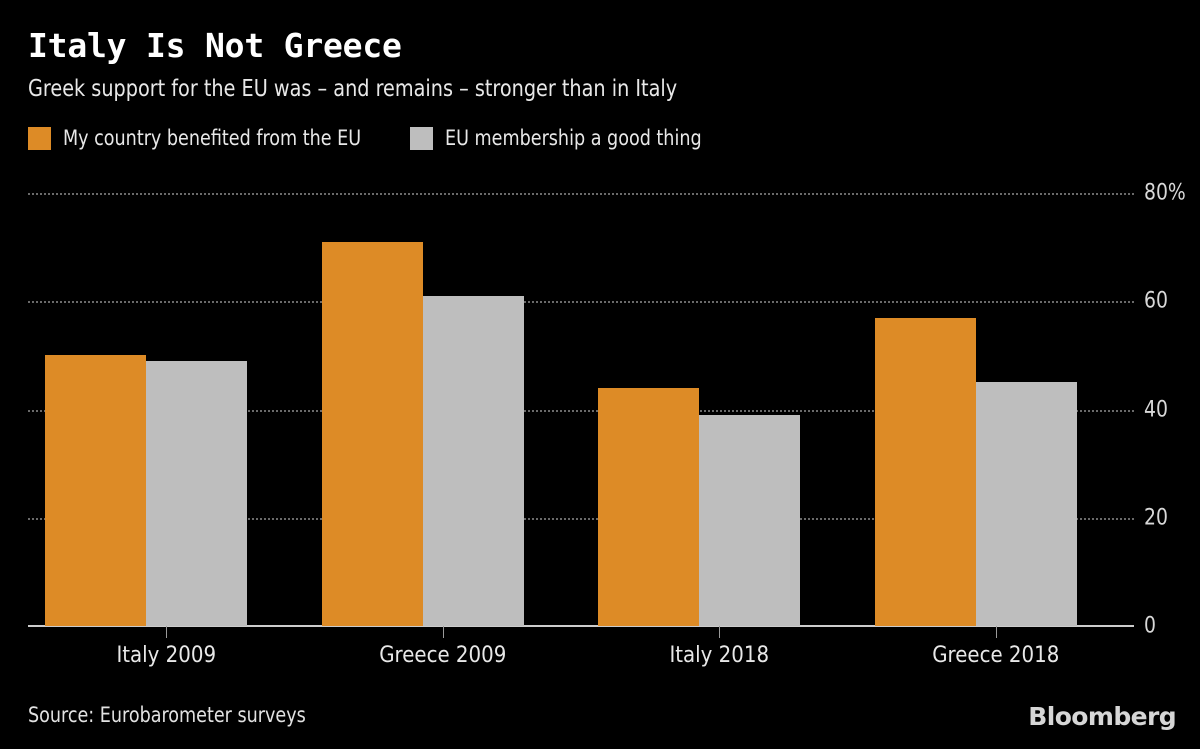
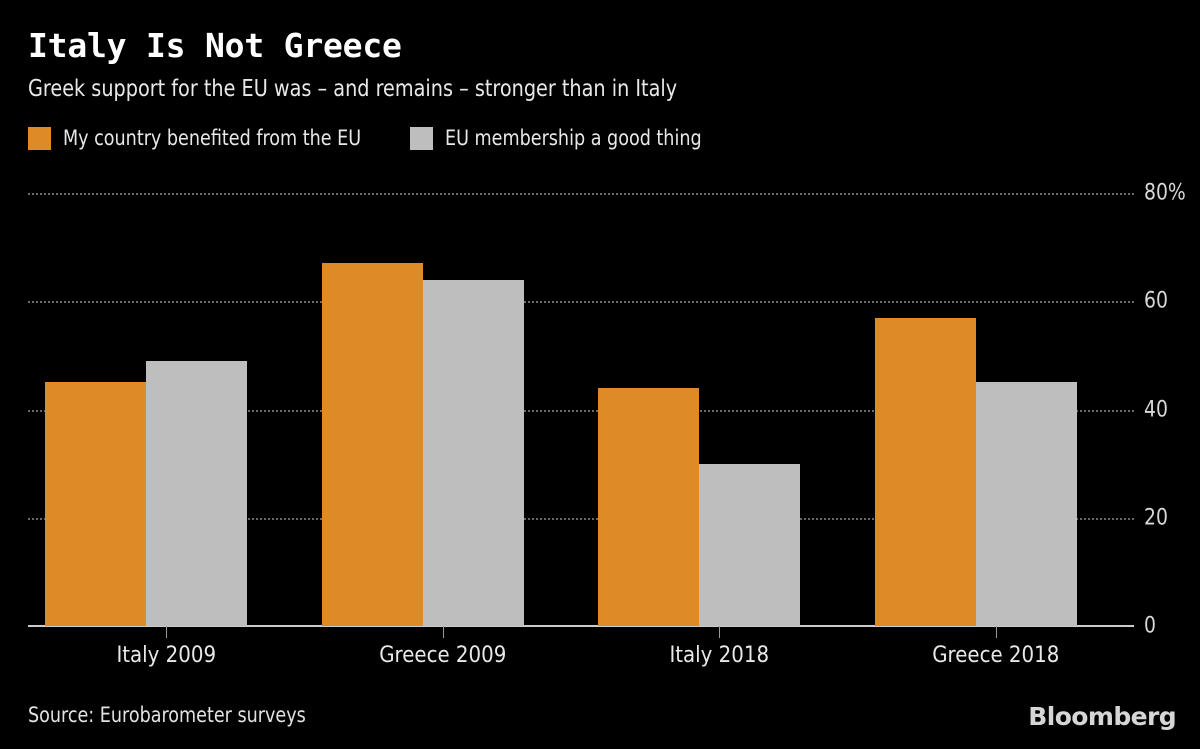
My country benefited from the EU/Italy 2009: 50% -> 45%
My country benefited from the EU/Greece 2009: 71% -> 67%
EU membership a good thing/Greece 2009: 61% -> 64%
EU membership a good thing/Italy 2018: 39% -> 30%
